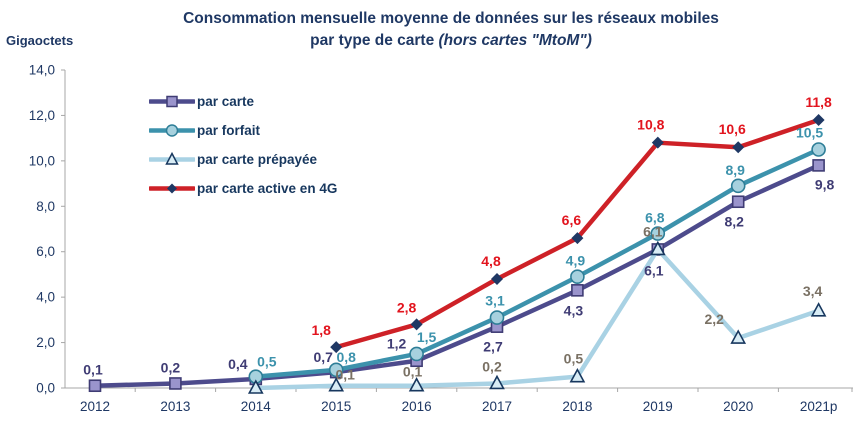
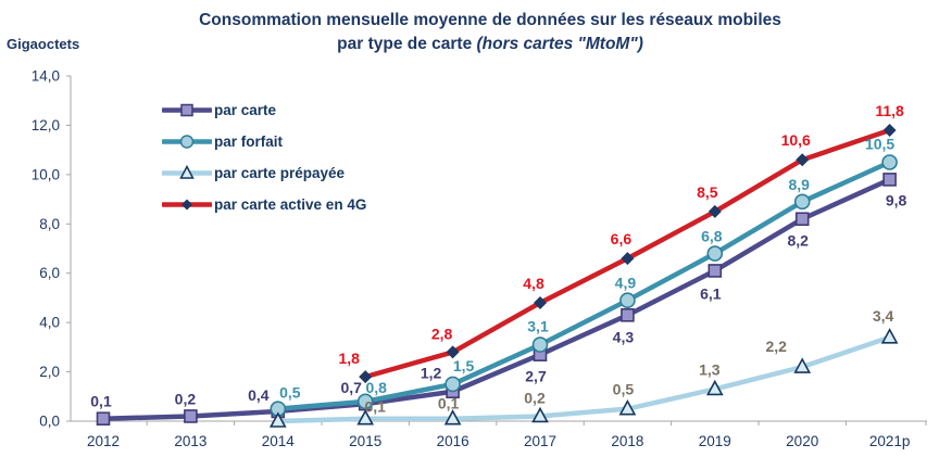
par carte prépayée/2019: 6,1 -> 1,3
par carte active en 4G/2019: 10,8 -> 8,5
